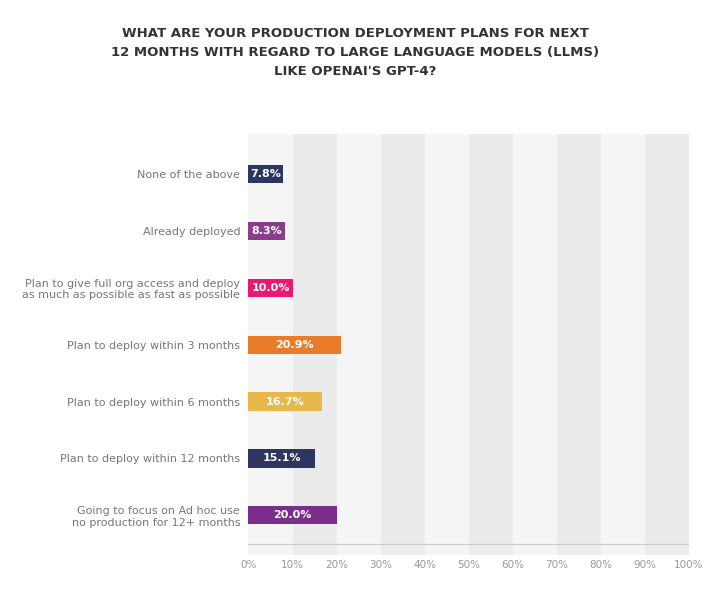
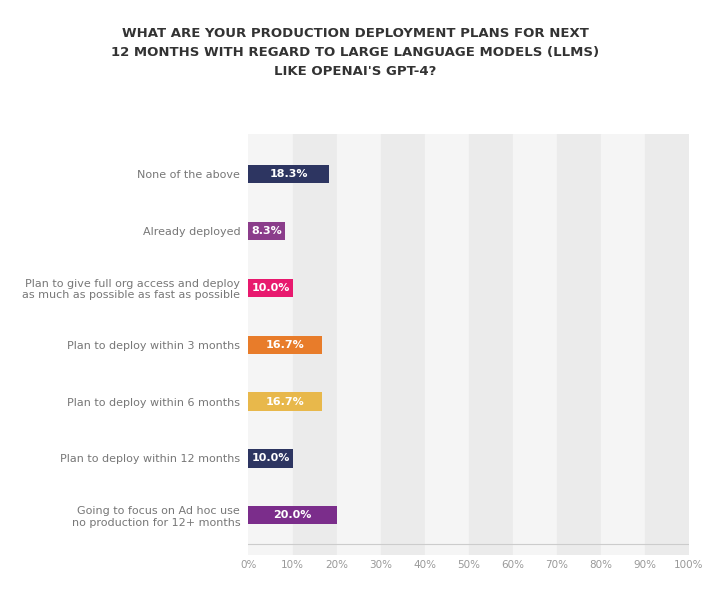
None of the above: 7.8% -> 18.3%
Plan to deploy within 3 months: 20.9% -> 16.7%
Plan to deploy within 12 months: 15.1% -> 10.0%
